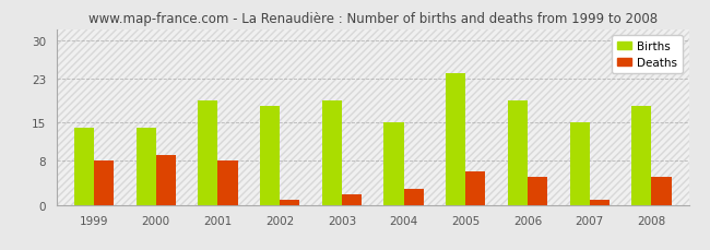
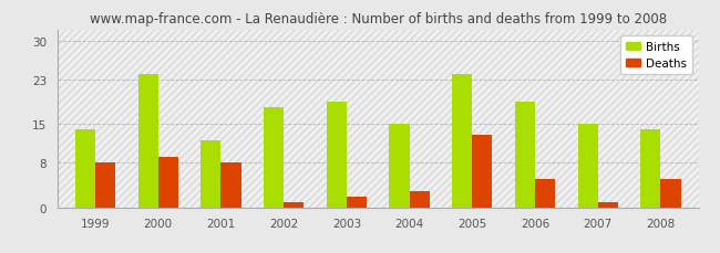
Births/2000: 14 -> 24
Births/2001: 19 -> 12
Deaths/2005: 6 -> 13
Births/2008: 18 -> 14
